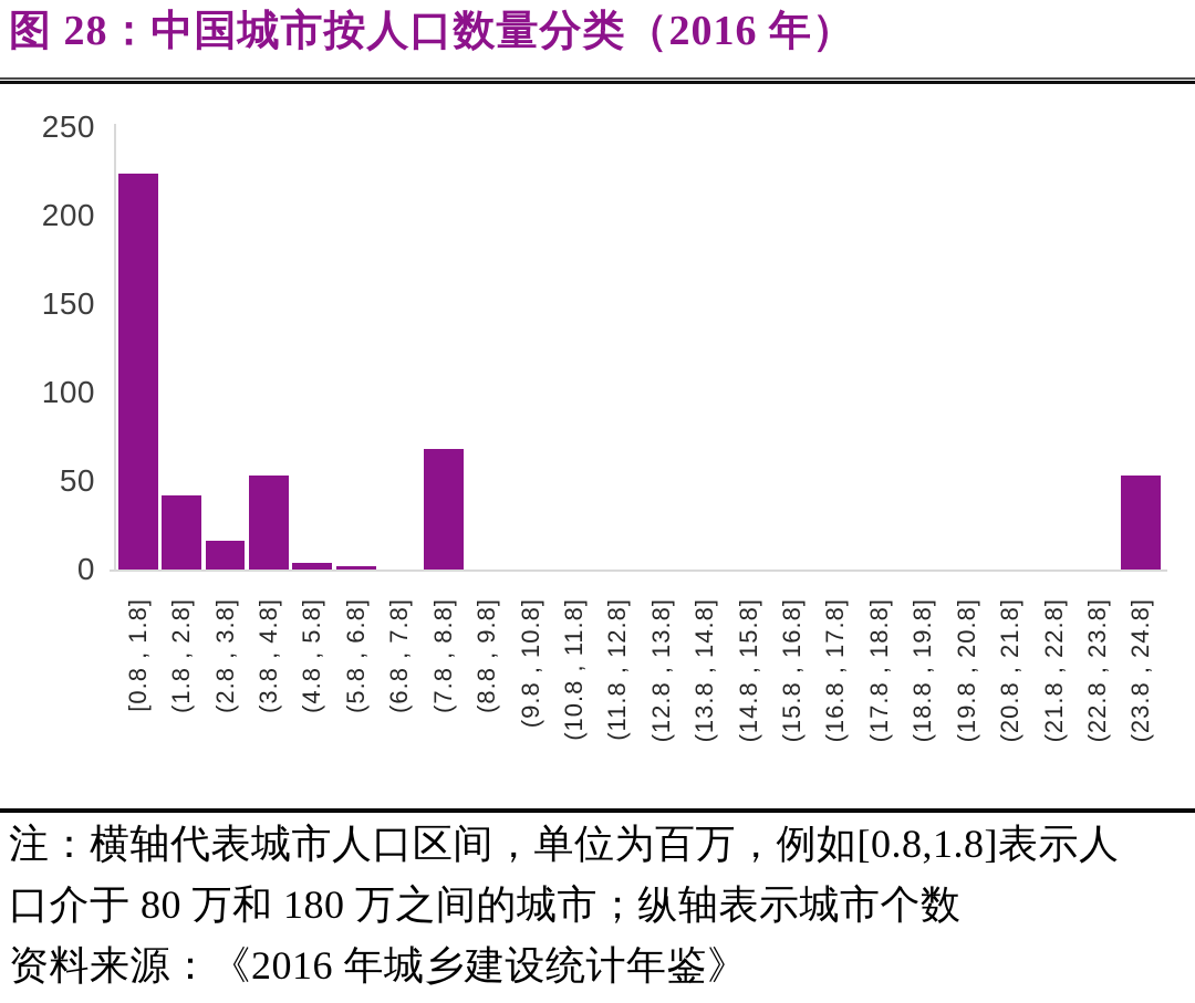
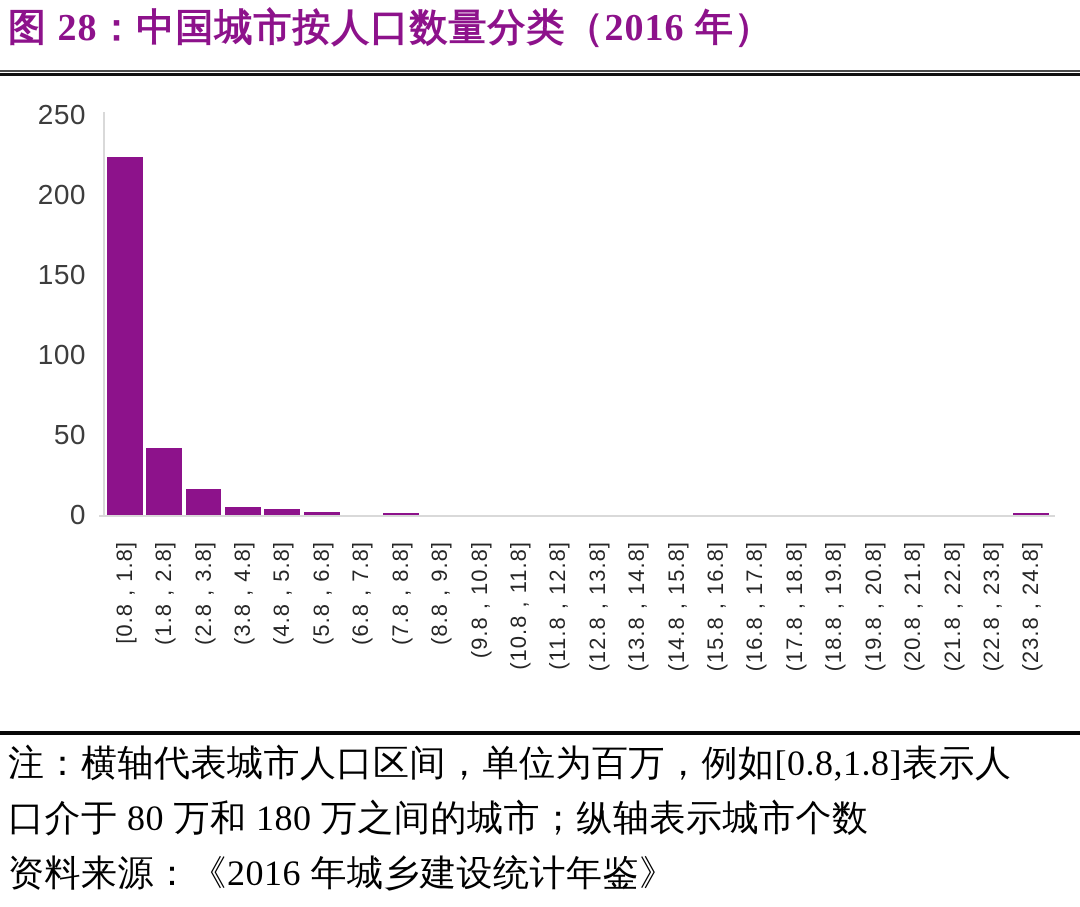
(3.8 , 4.8]: 53 -> 5
(7.8 , 8.8]: 68 -> 1
(23.8 , 24.8]: 53 -> 1
